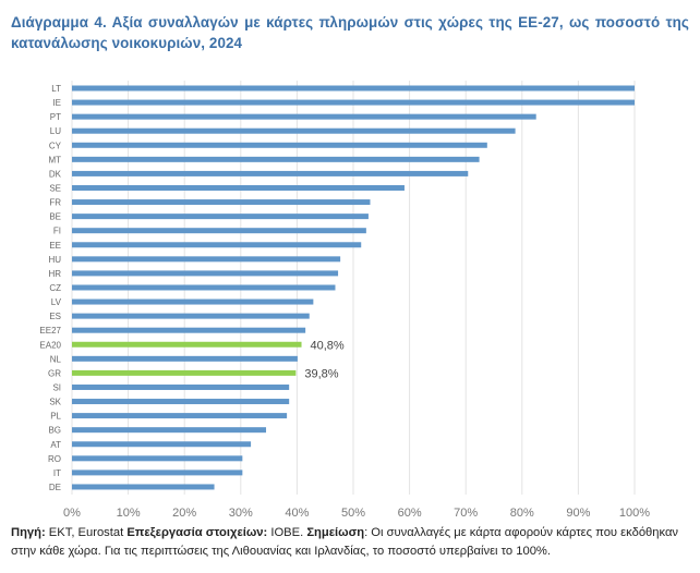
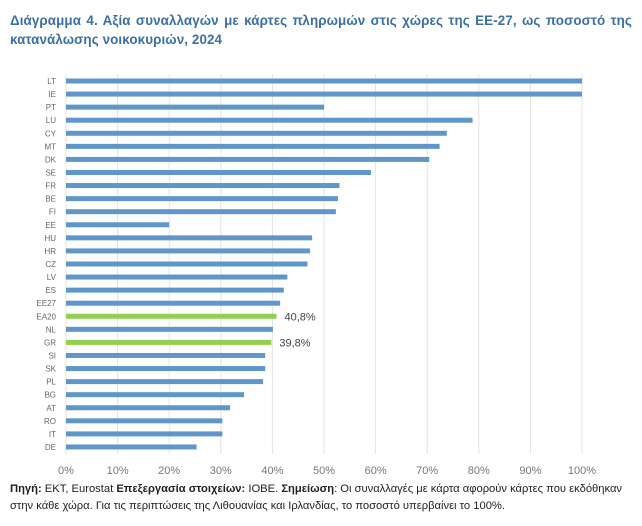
PT: 82% -> 50%
EE: 51% -> 20%
